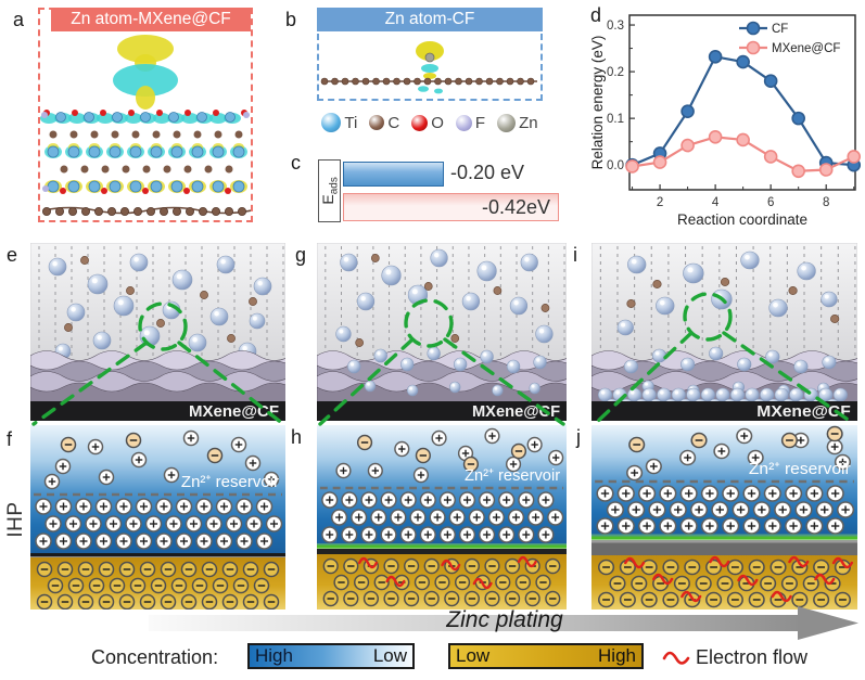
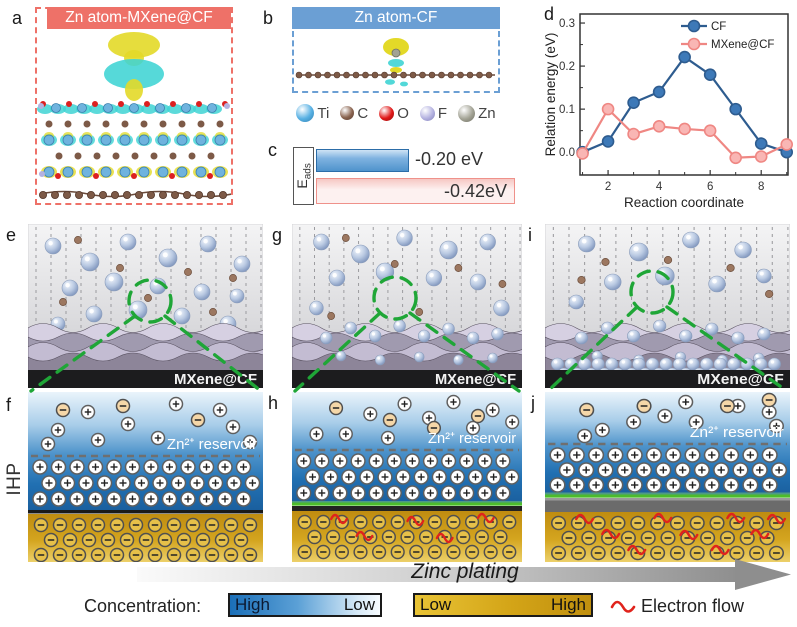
MXene@CF/2: 0.01 -> 0.10
CF/4: 0.23 -> 0.14
MXene@CF/6: 0.02 -> 0.05
CF/8: 0.01 -> 0.02
